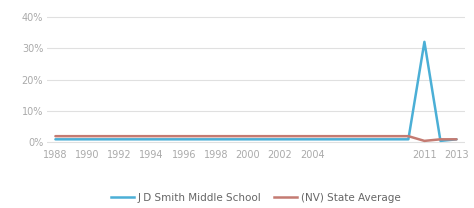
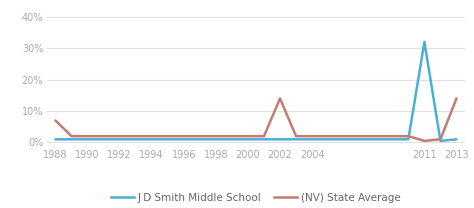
(NV) State Average/1988: 2.0% -> 7.0%
(NV) State Average/2002: 2.0% -> 14.0%
(NV) State Average/2013: 1.0% -> 14.0%
